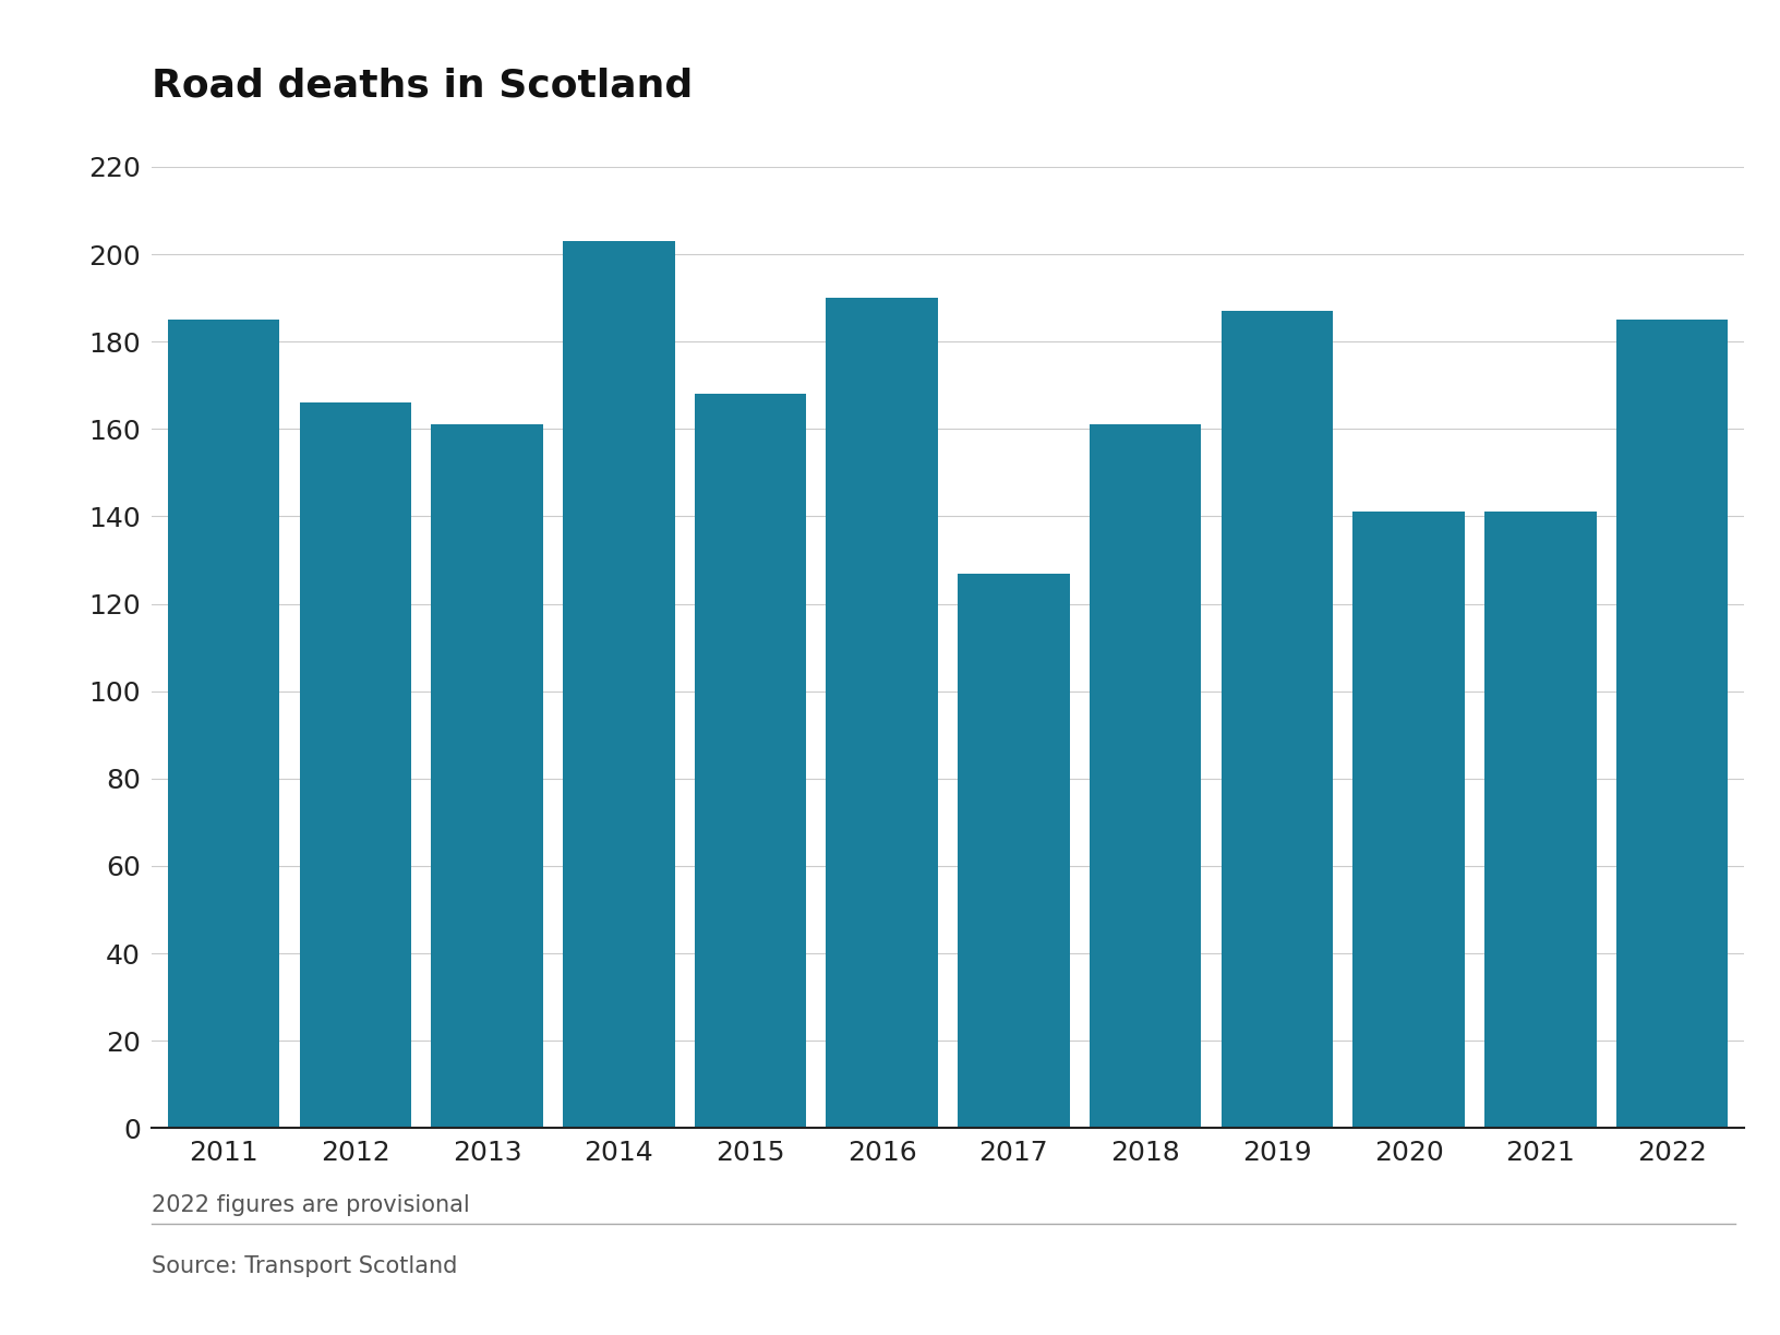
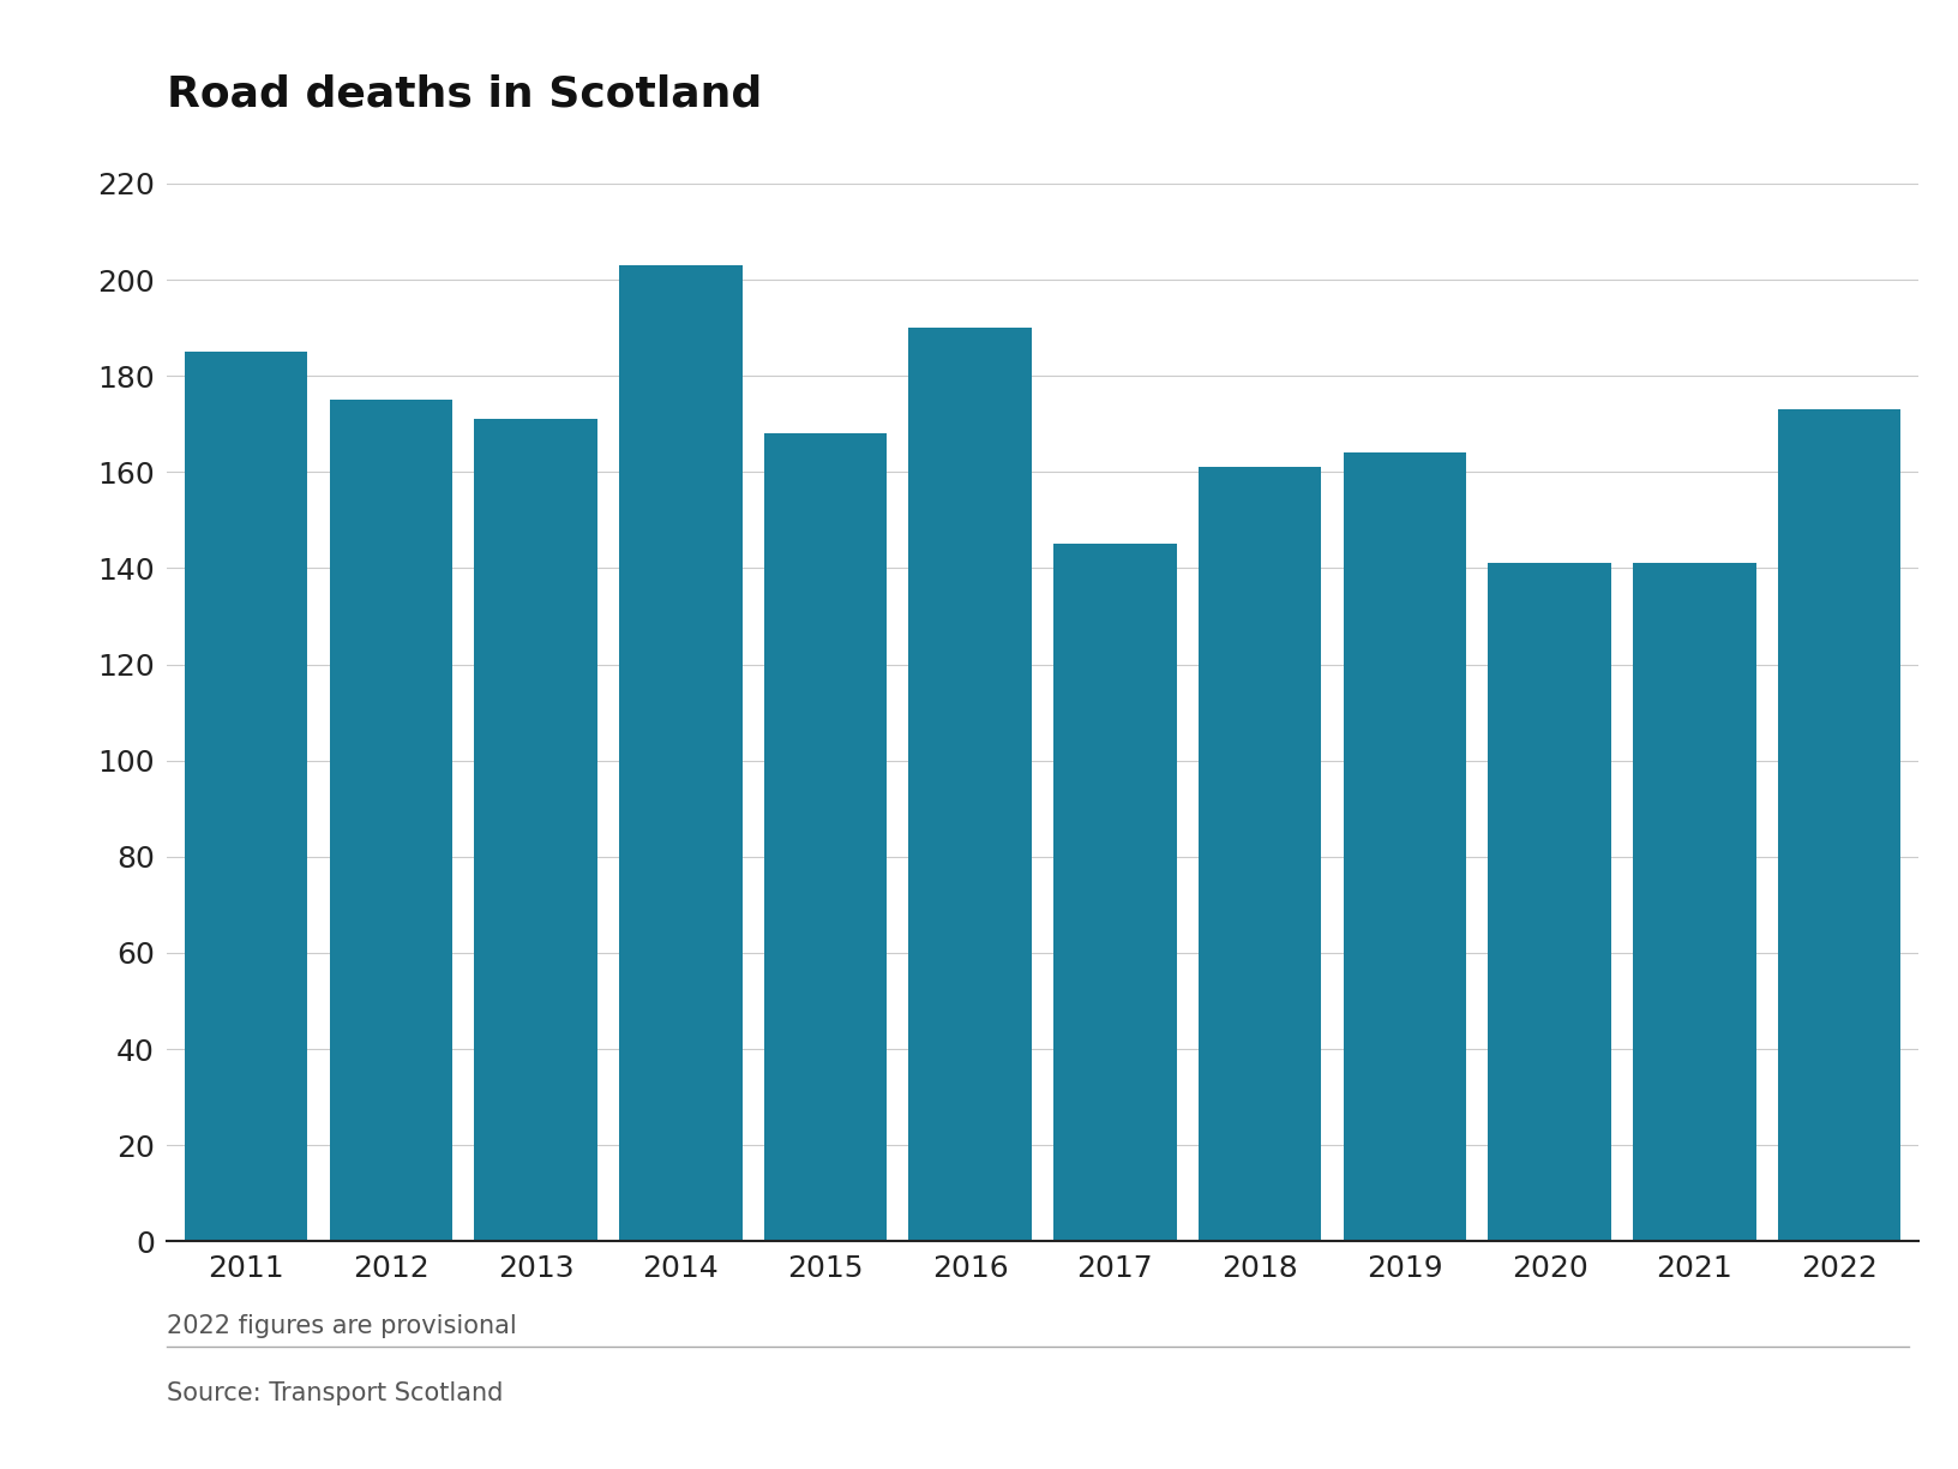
2012: 166 -> 175
2013: 161 -> 171
2017: 127 -> 145
2019: 187 -> 164
2022: 185 -> 173
